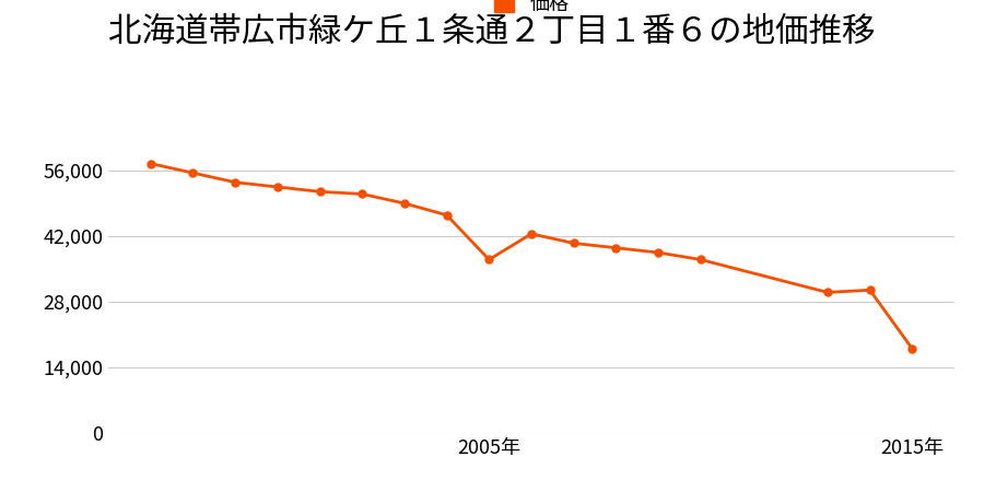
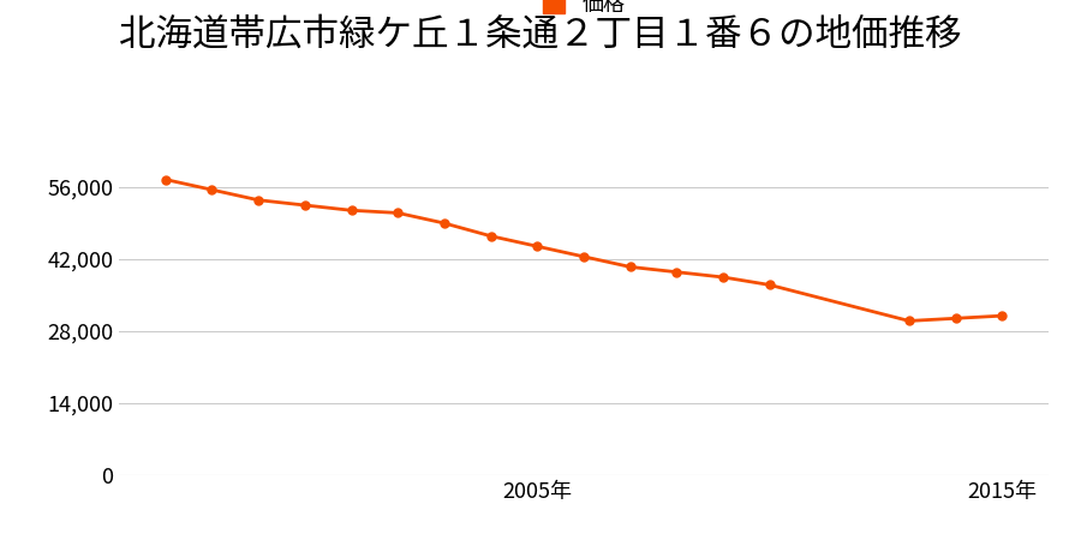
2005年: 37,000 -> 44,500
2015年: 18,000 -> 31,000
